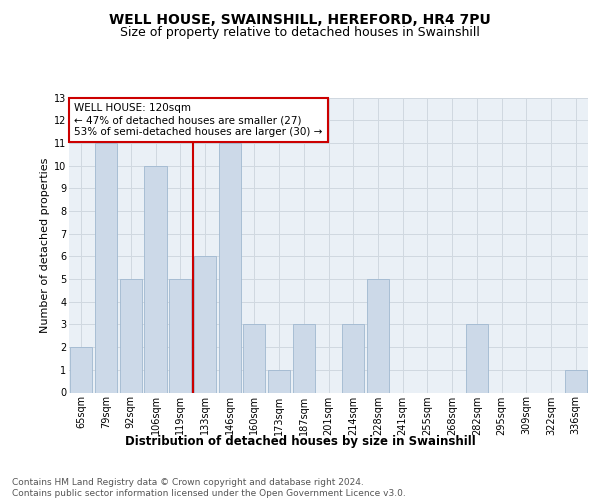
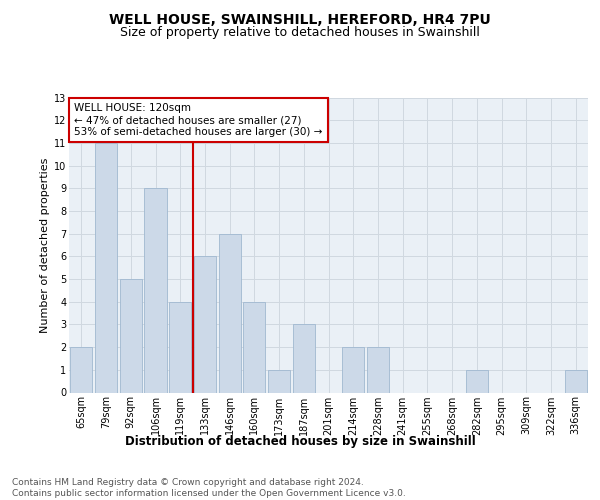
106sqm: 10 -> 9
119sqm: 5 -> 4
146sqm: 11 -> 7
160sqm: 3 -> 4
214sqm: 3 -> 2
228sqm: 5 -> 2
282sqm: 3 -> 1
